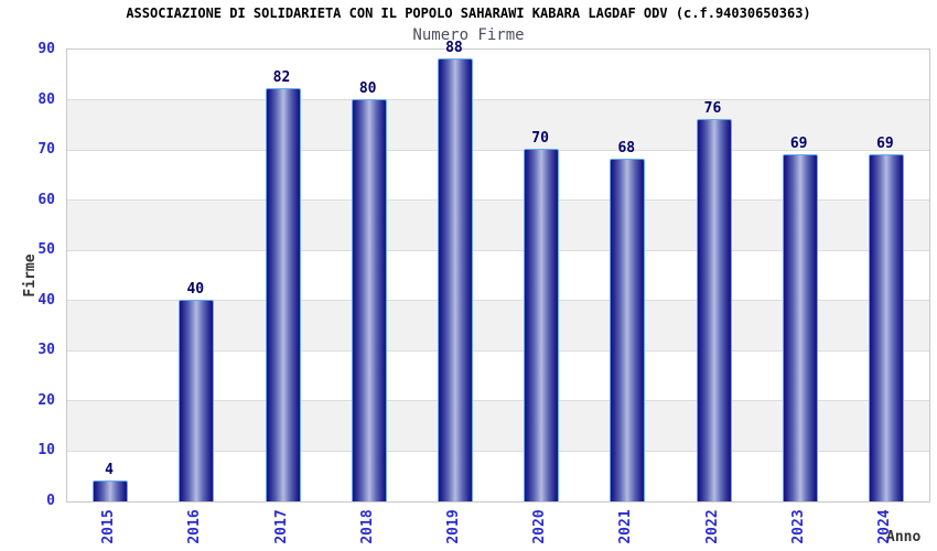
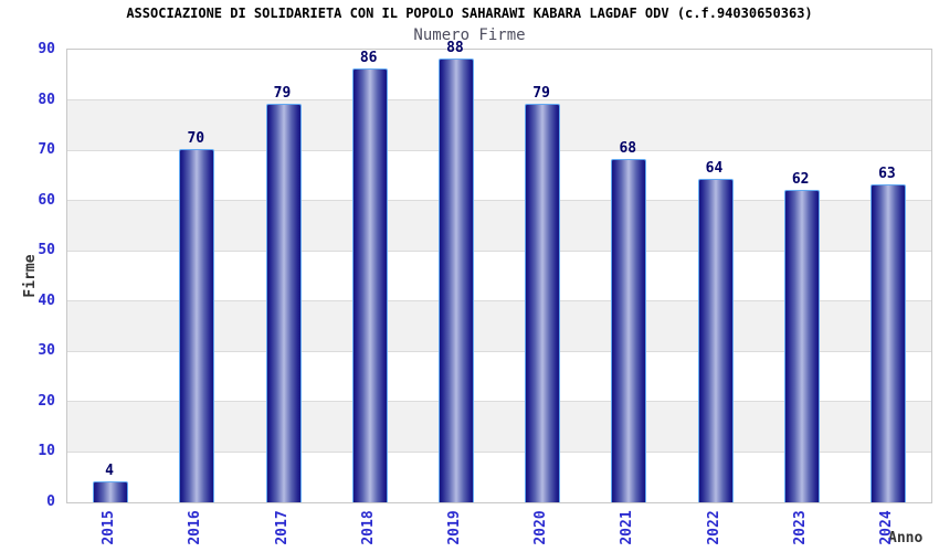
2016: 40 -> 70
2017: 82 -> 79
2018: 80 -> 86
2020: 70 -> 79
2022: 76 -> 64
2023: 69 -> 62
2024: 69 -> 63
